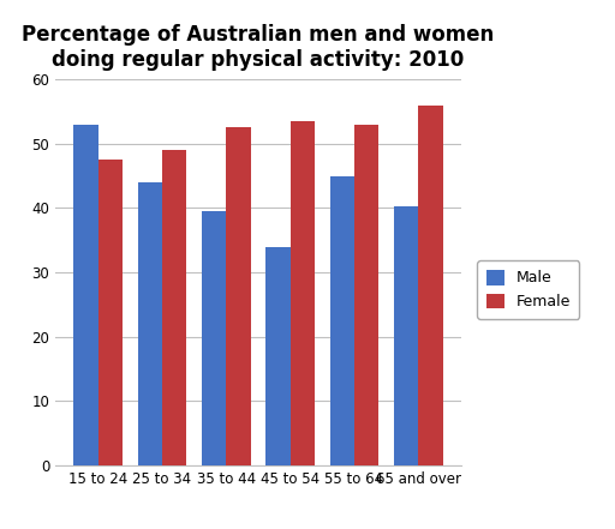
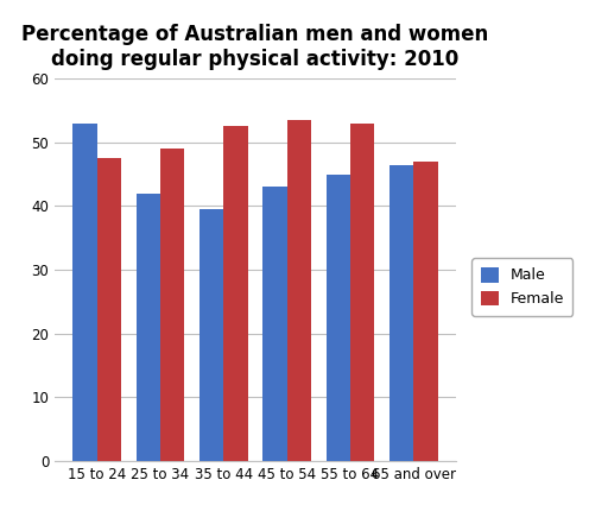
Male/25 to 34: 44.0 -> 42.0
Male/45 to 54: 34.0 -> 43.0
Male/65 and over: 40.2 -> 46.5
Female/65 and over: 56.0 -> 47.0
